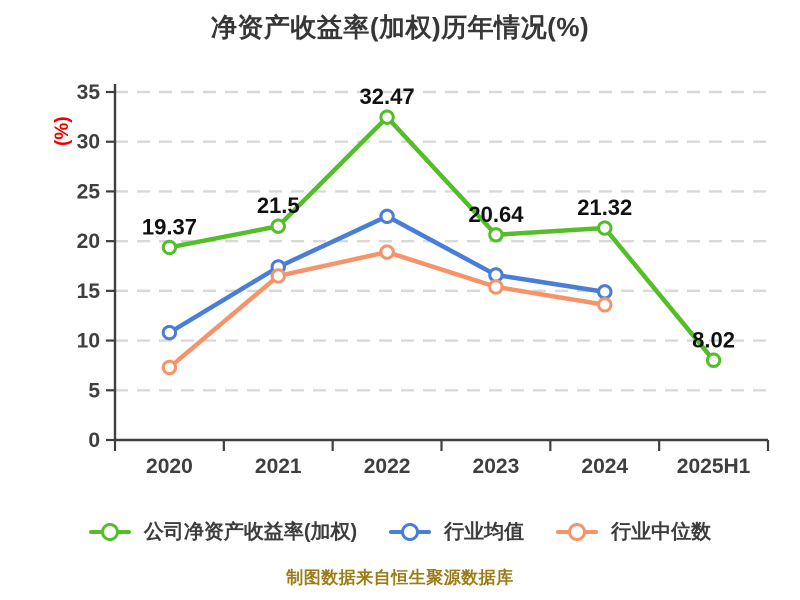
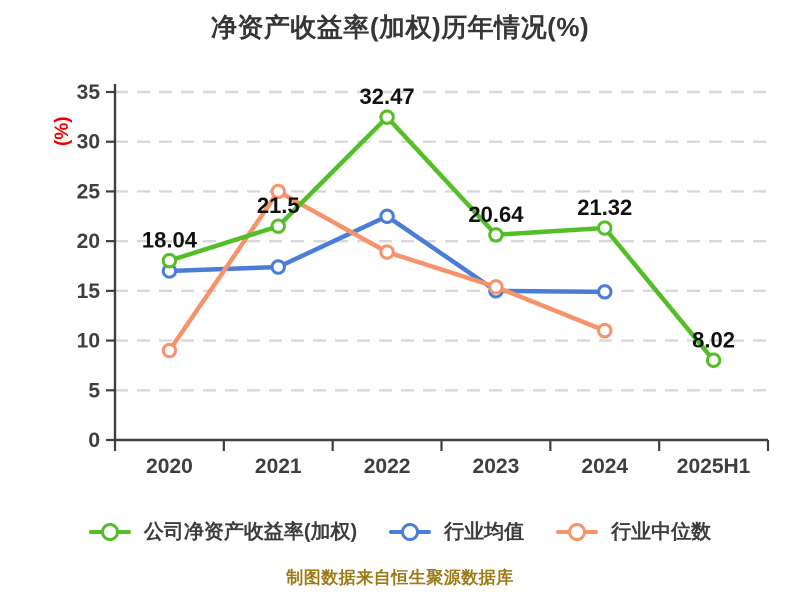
公司净资产收益率(加权)/2020: 19.37 -> 18.04
行业均值/2020: 11 -> 17
行业中位数/2020: 7 -> 9
行业中位数/2021: 16 -> 25
行业均值/2023: 17 -> 15
行业中位数/2024: 14 -> 11
